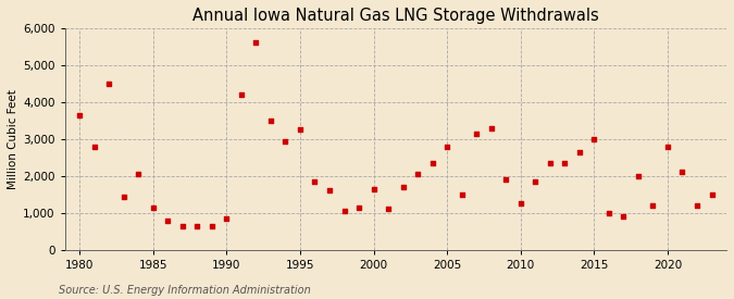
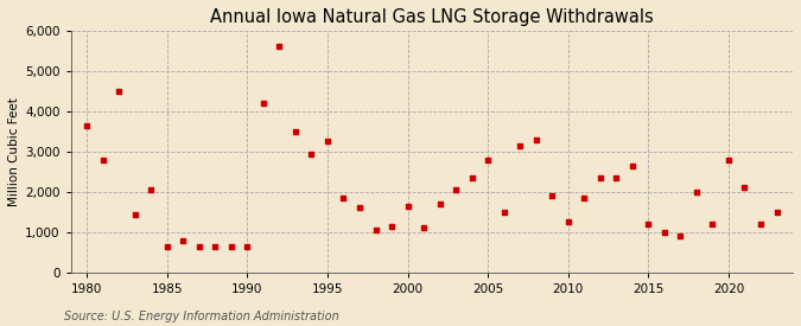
1985: 1,150 -> 650
1990: 850 -> 650
2015: 3,000 -> 1,200
